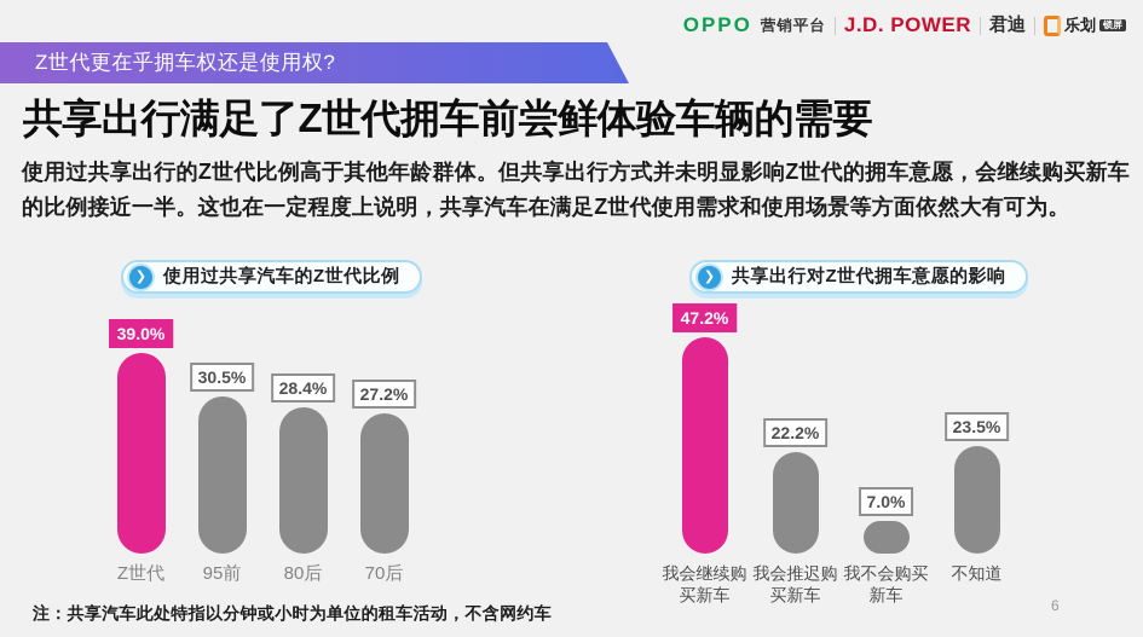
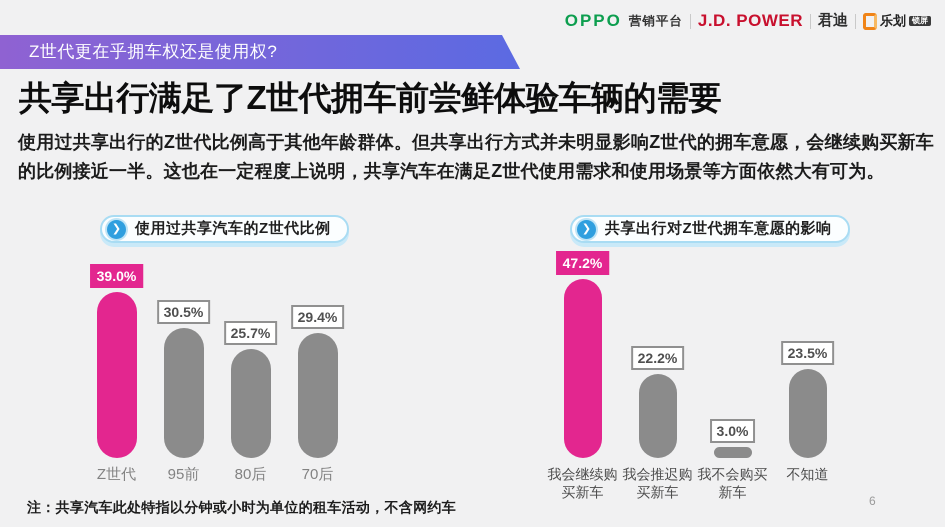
使用过共享汽车的Z世代比例/80后: 28.4% -> 25.7%
使用过共享汽车的Z世代比例/70后: 27.2% -> 29.4%
共享出行对Z世代拥车意愿的影响/我不会购买 新车: 7.0% -> 3.0%
